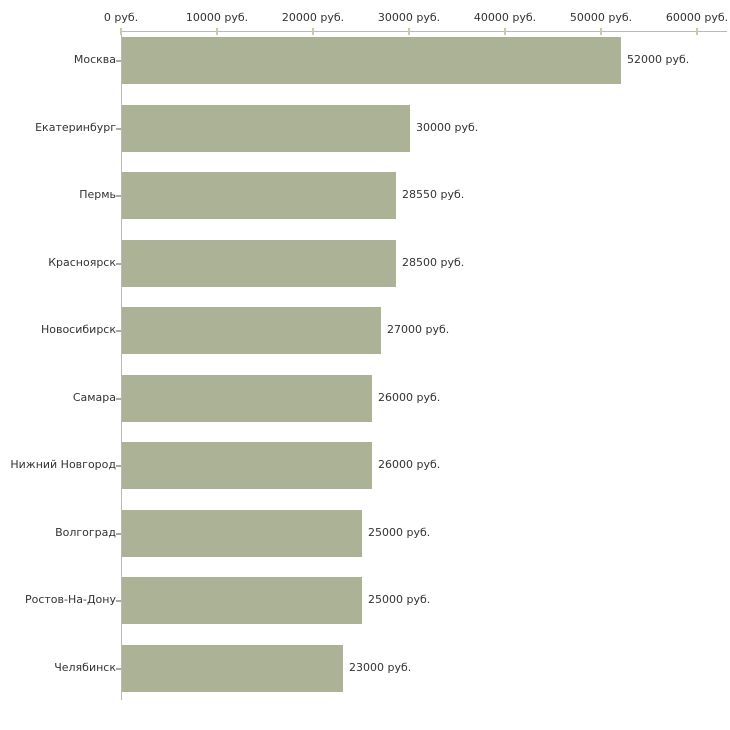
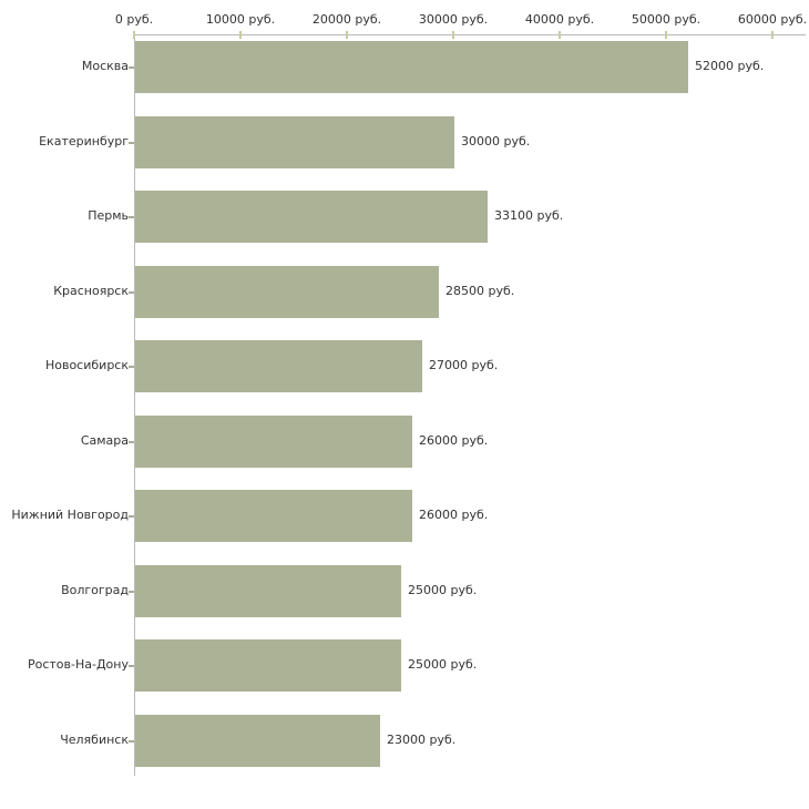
Пермь: 28550 -> 33100
